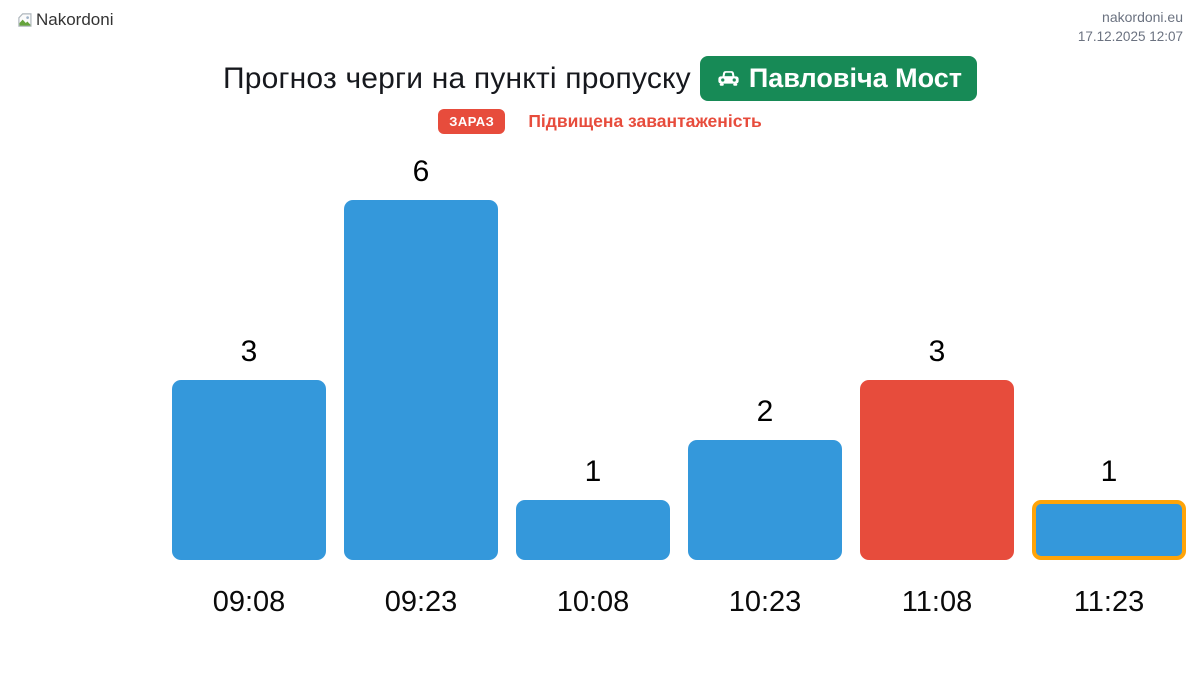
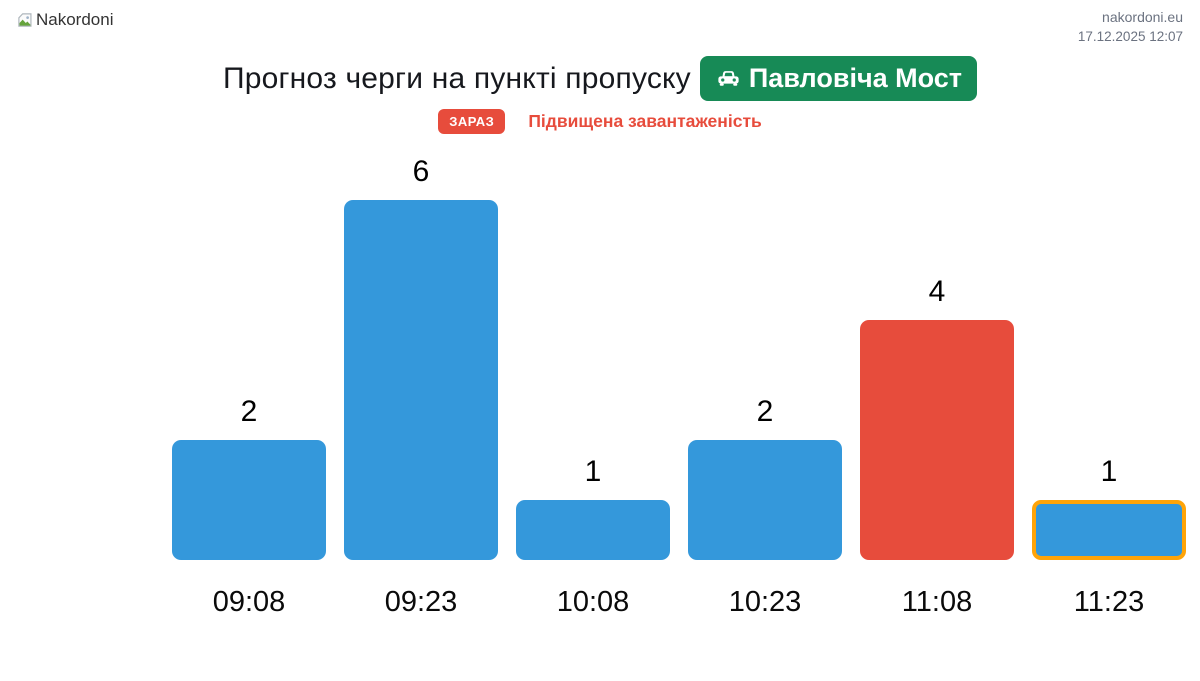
09:08: 3 -> 2
11:08: 3 -> 4
